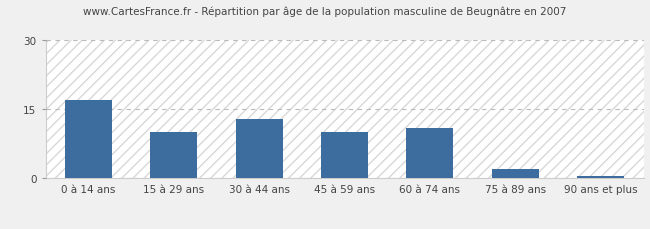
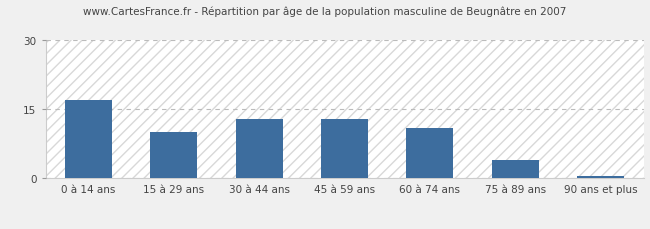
45 à 59 ans: 10.0 -> 13.0
75 à 89 ans: 2.0 -> 4.0
